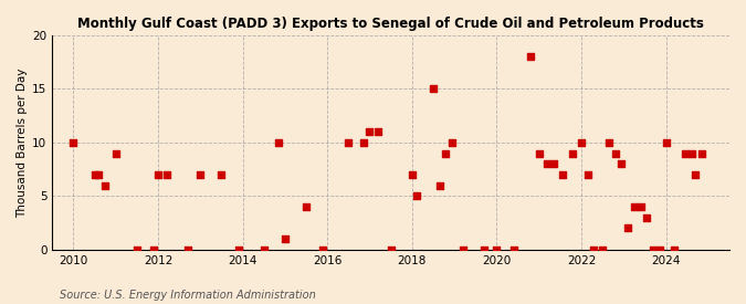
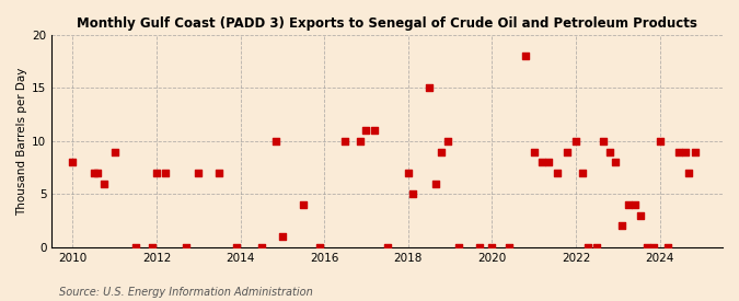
2010: 10 -> 8
